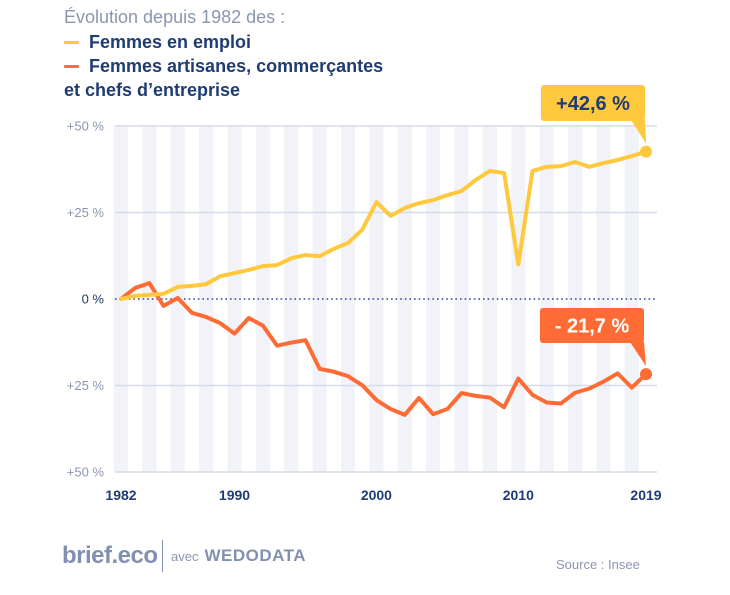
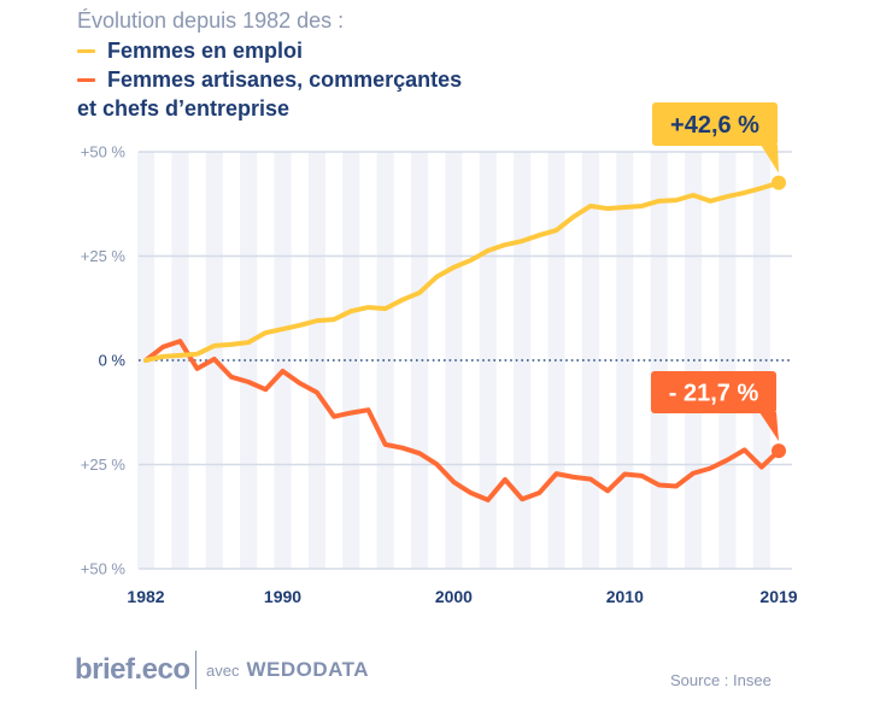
Femmes artisanes, commerçantes et chefs d’entreprise/1990: -10% -> -3%
Femmes en emploi/2000: 28% -> 22%
Femmes en emploi/2010: 10% -> 37%
Femmes artisanes, commerçantes et chefs d’entreprise/2010: -23% -> -27%
